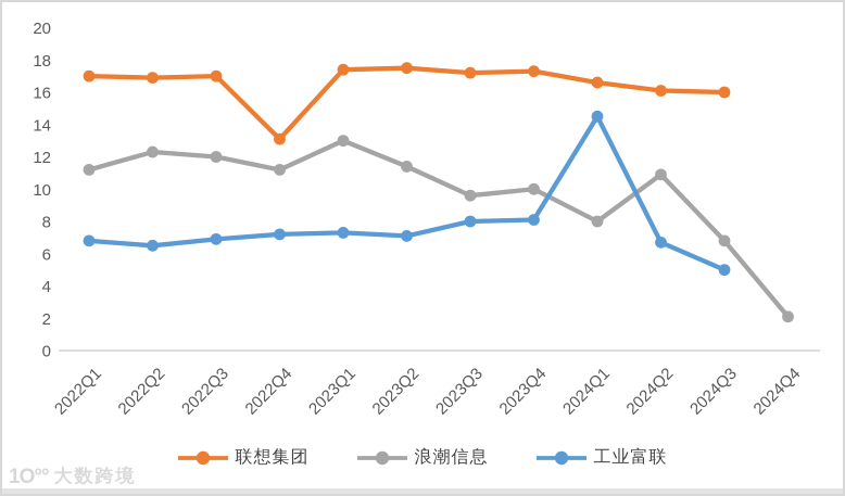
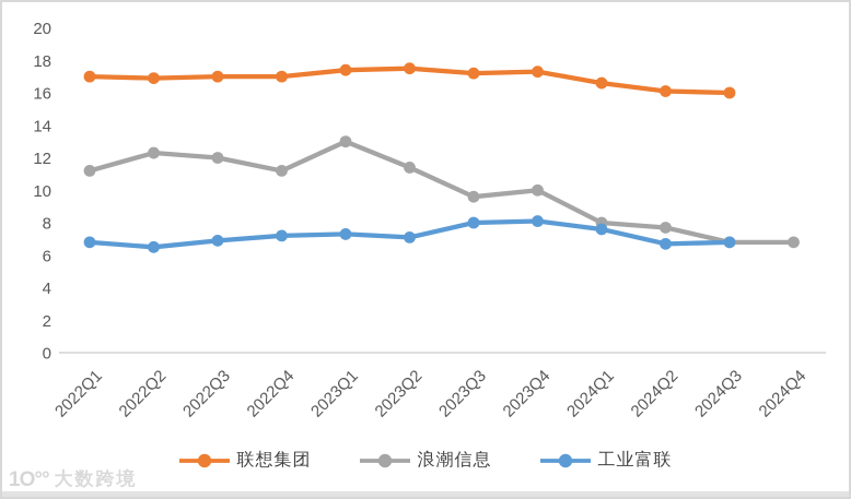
联想集团/2022Q4: 13.1 -> 17.0
工业富联/2024Q1: 14.5 -> 7.6
浪潮信息/2024Q2: 10.9 -> 7.7
工业富联/2024Q3: 5.0 -> 6.8
浪潮信息/2024Q4: 2.1 -> 6.8
